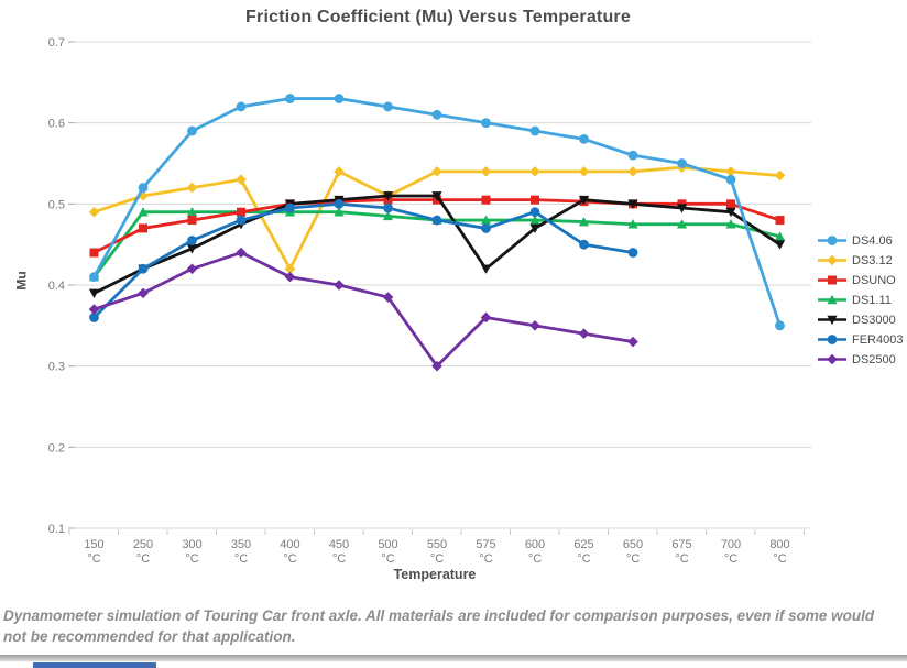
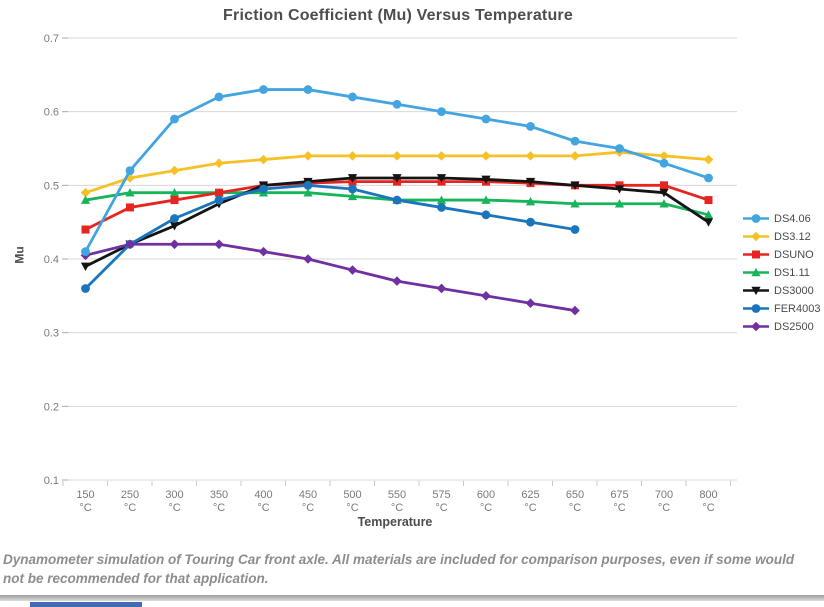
DS1.11/150: 0.41 -> 0.48
DS2500/150: 0.37 -> 0.41
DS2500/250: 0.39 -> 0.42
DS2500/350: 0.44 -> 0.42
DS3.12/400: 0.42 -> 0.54
DS3.12/500: 0.51 -> 0.54
DS2500/550: 0.30 -> 0.37
DS3000/575: 0.42 -> 0.51
DS3000/600: 0.47 -> 0.51
FER4003/600: 0.49 -> 0.46
DS4.06/800: 0.35 -> 0.51
